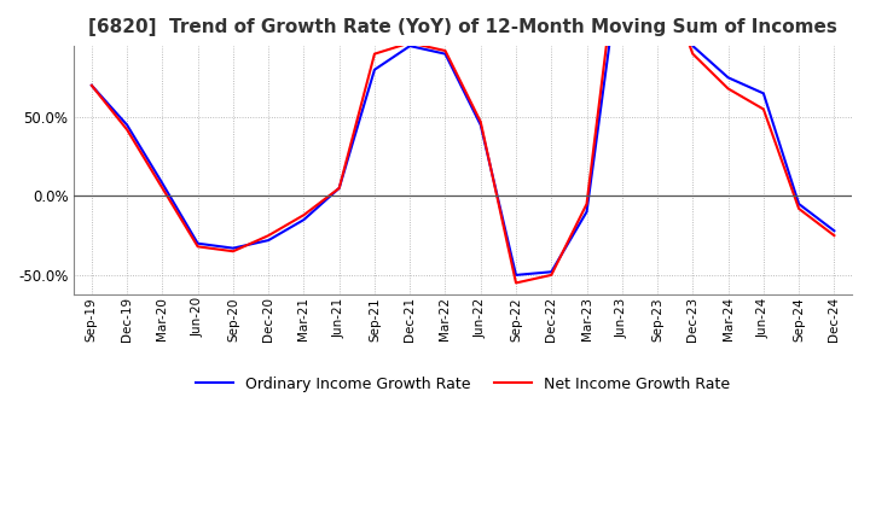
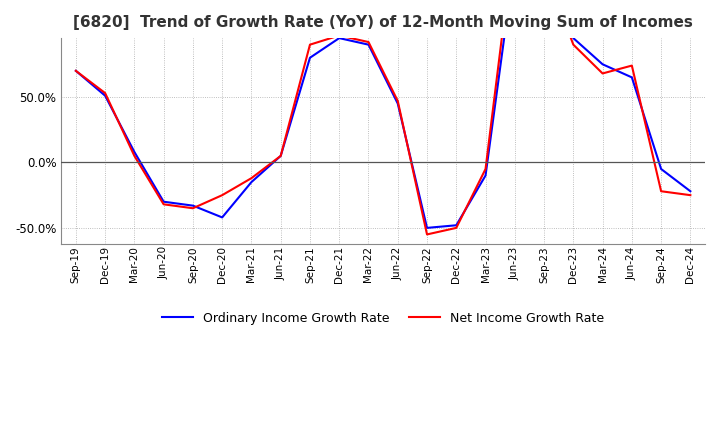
Ordinary Income Growth Rate/Dec-19: 45% -> 51%
Net Income Growth Rate/Dec-19: 42% -> 53%
Ordinary Income Growth Rate/Dec-20: -28% -> -42%
Net Income Growth Rate/Jun-24: 55% -> 74%
Net Income Growth Rate/Sep-24: -8% -> -22%
